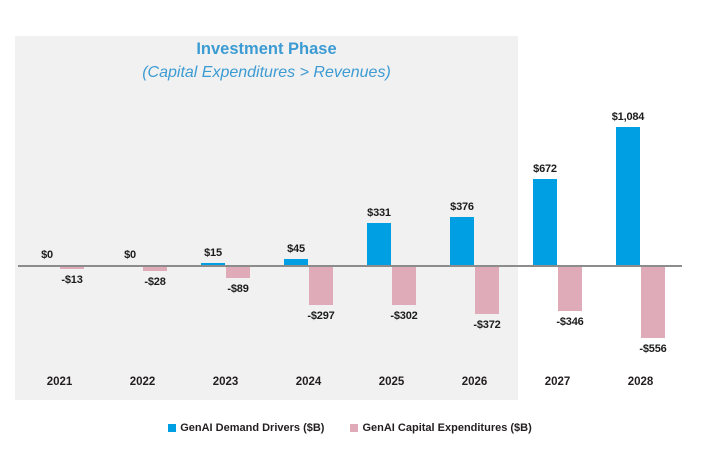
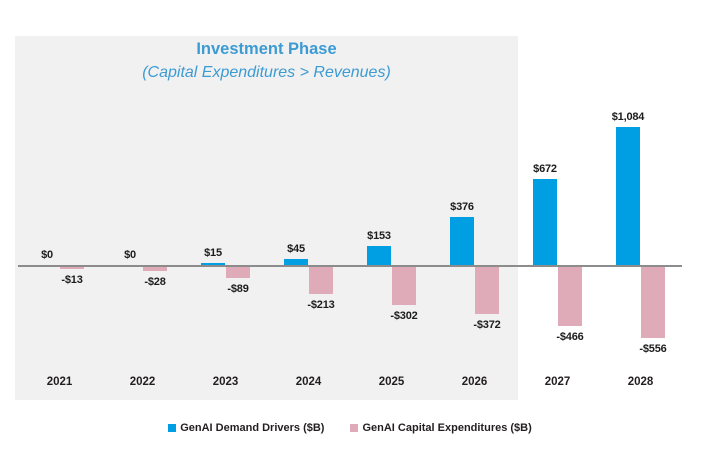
GenAI Capital Expenditures ($B)/2024: -$297 -> -$213
GenAI Demand Drivers ($B)/2025: $331 -> $153
GenAI Capital Expenditures ($B)/2027: -$346 -> -$466
